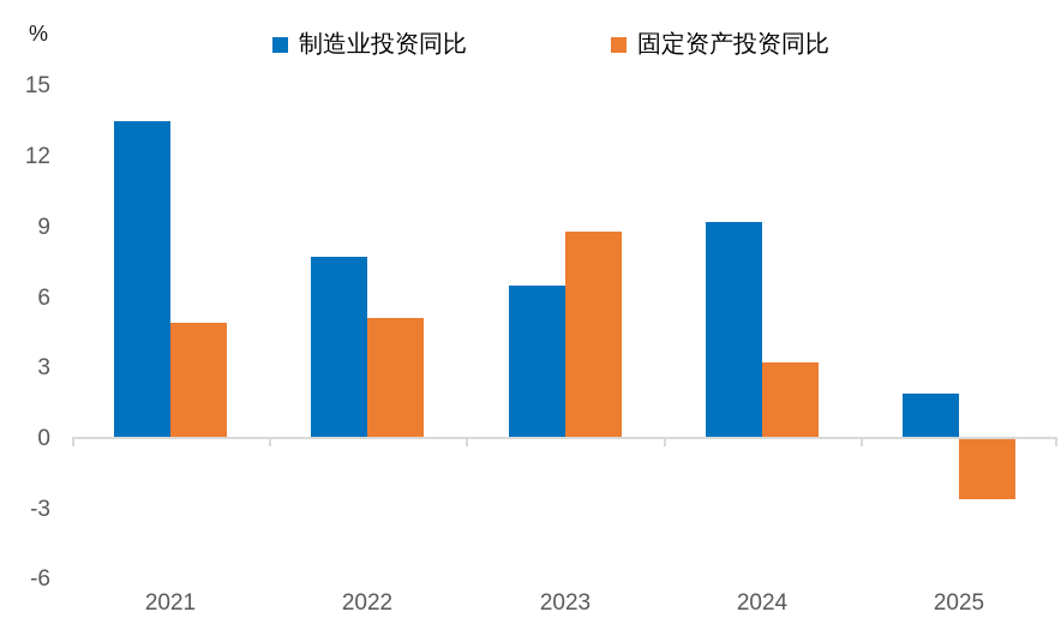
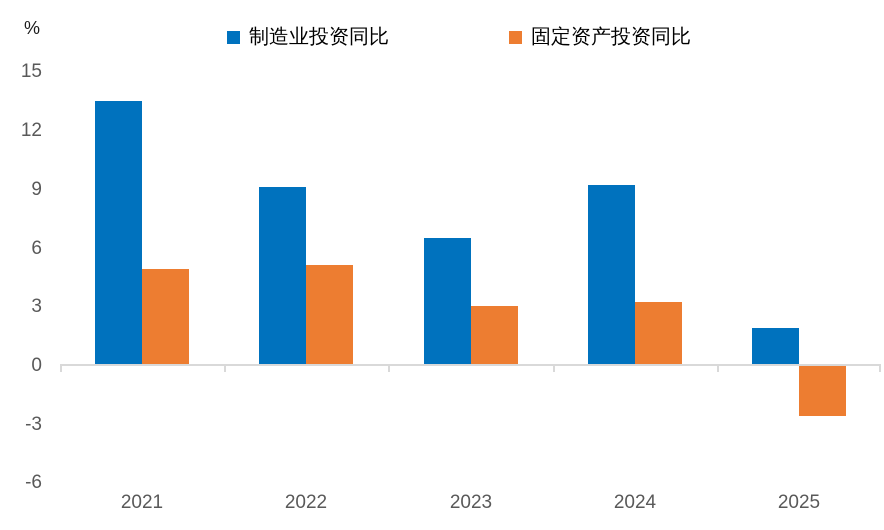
制造业投资同比/2022: 7.7 -> 9.1
固定资产投资同比/2023: 8.8 -> 3.0
